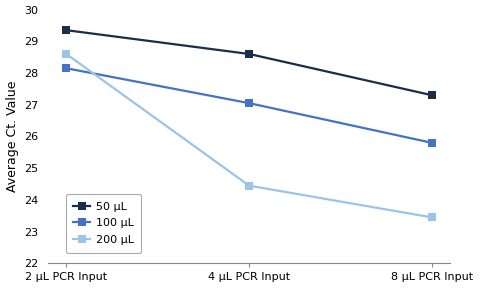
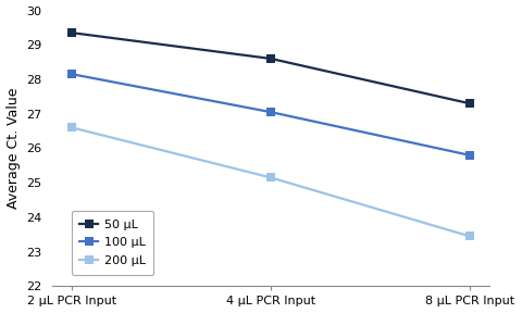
200 μL/2 μL PCR Input: 28.60 -> 26.60
200 μL/4 μL PCR Input: 24.45 -> 25.15
